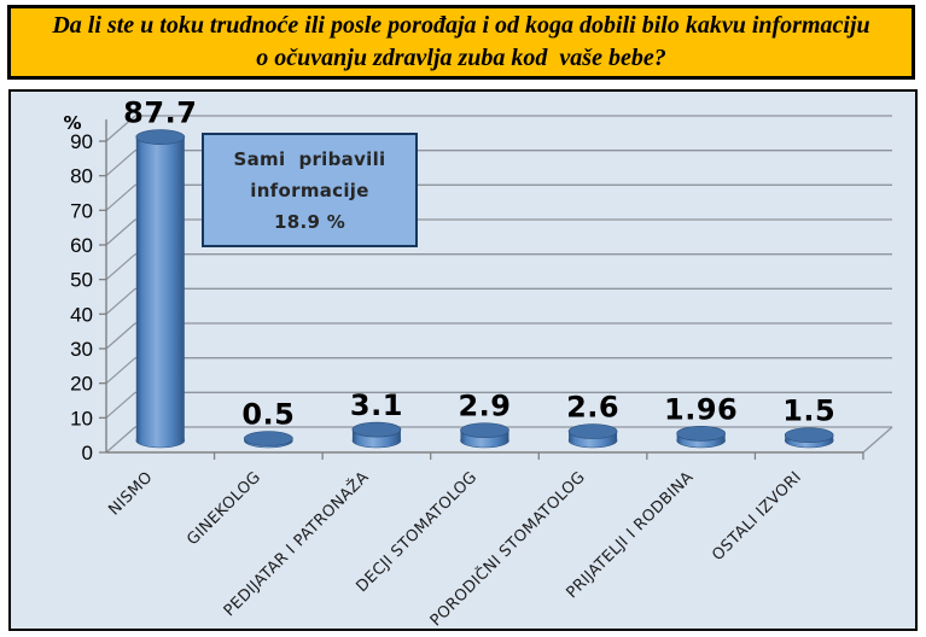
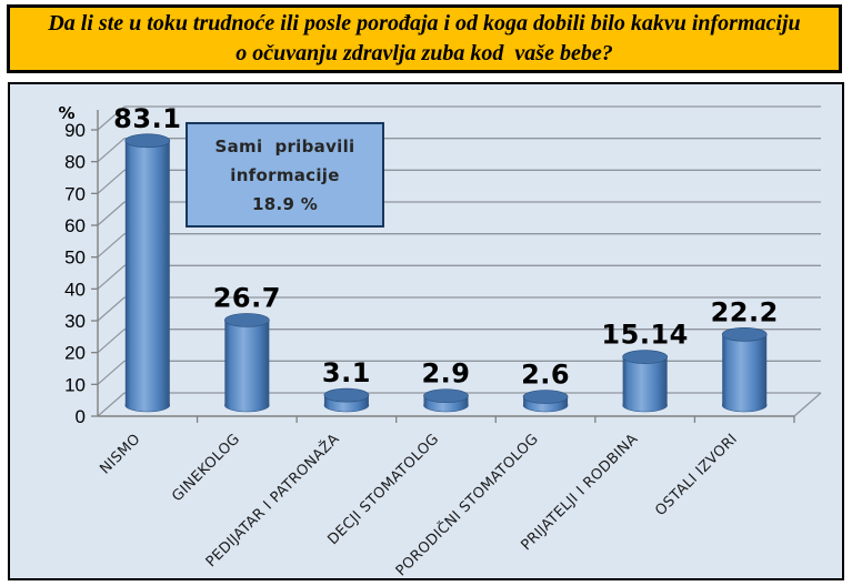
NISMO: 87.7 -> 83.1
GINEKOLOG: 0.5 -> 26.7
PRIJATELJI I RODBINA: 1.96 -> 15.14
OSTALI IZVORI: 1.5 -> 22.2
